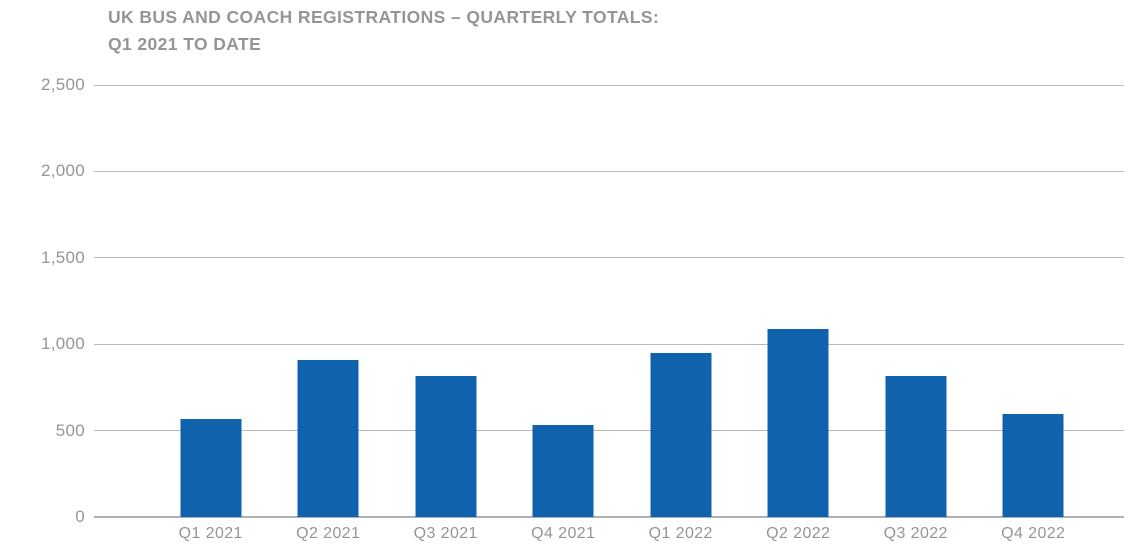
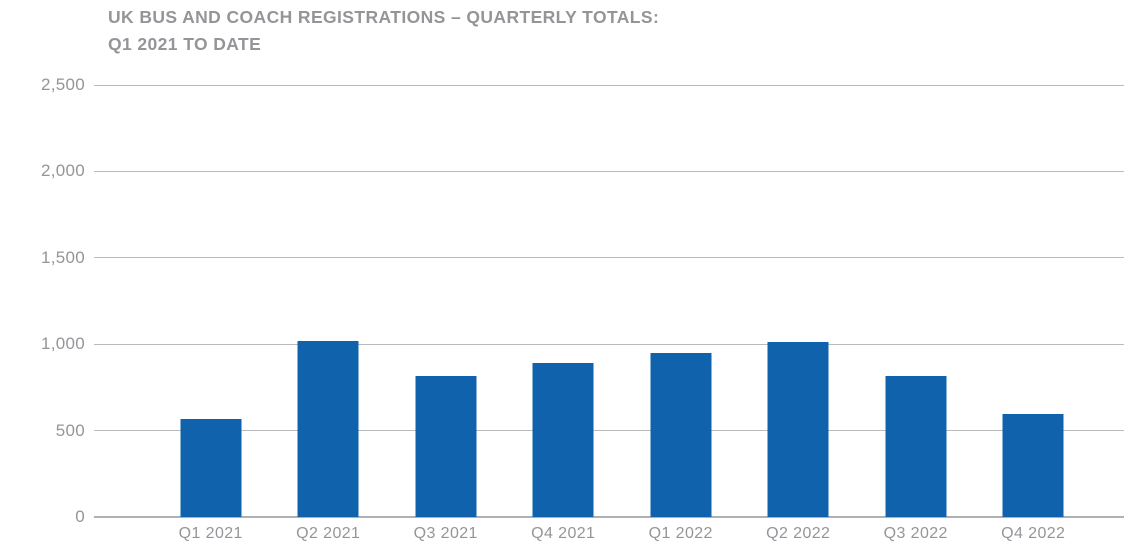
Q2 2021: 910 -> 1020
Q4 2021: 530 -> 890
Q2 2022: 1090 -> 1010
